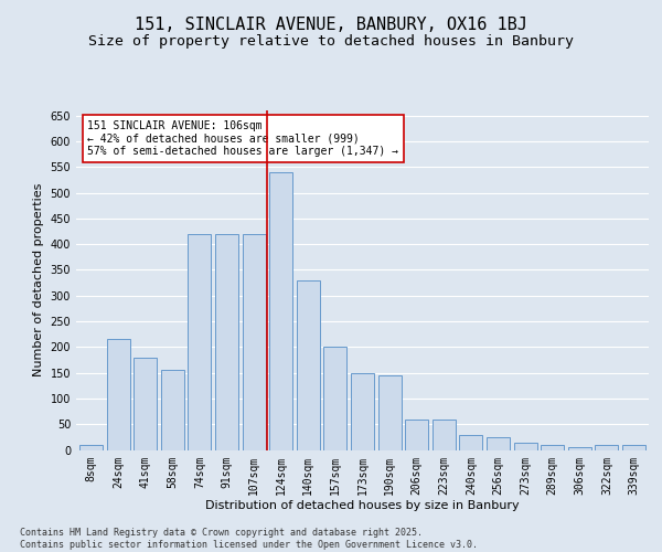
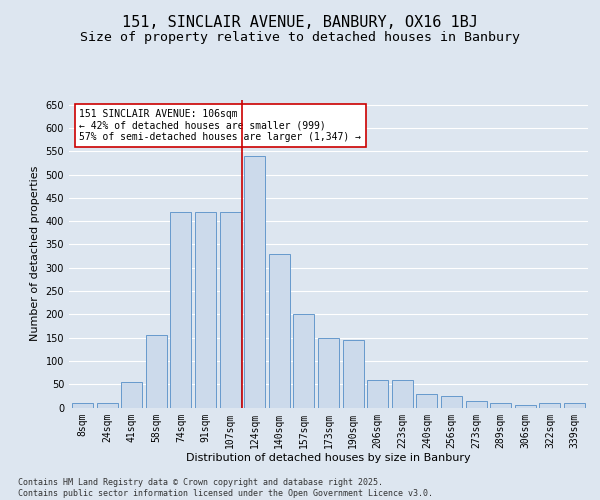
24sqm: 215 -> 10
41sqm: 180 -> 55
